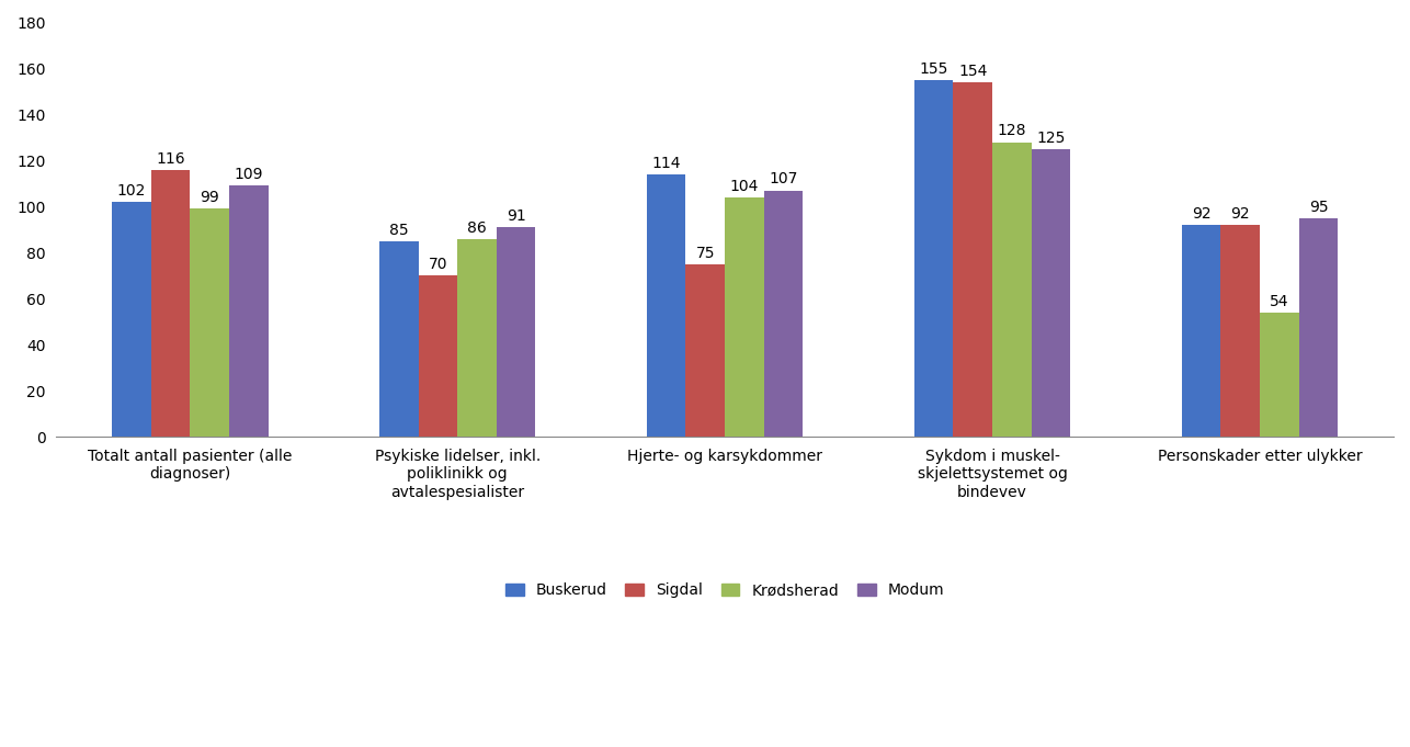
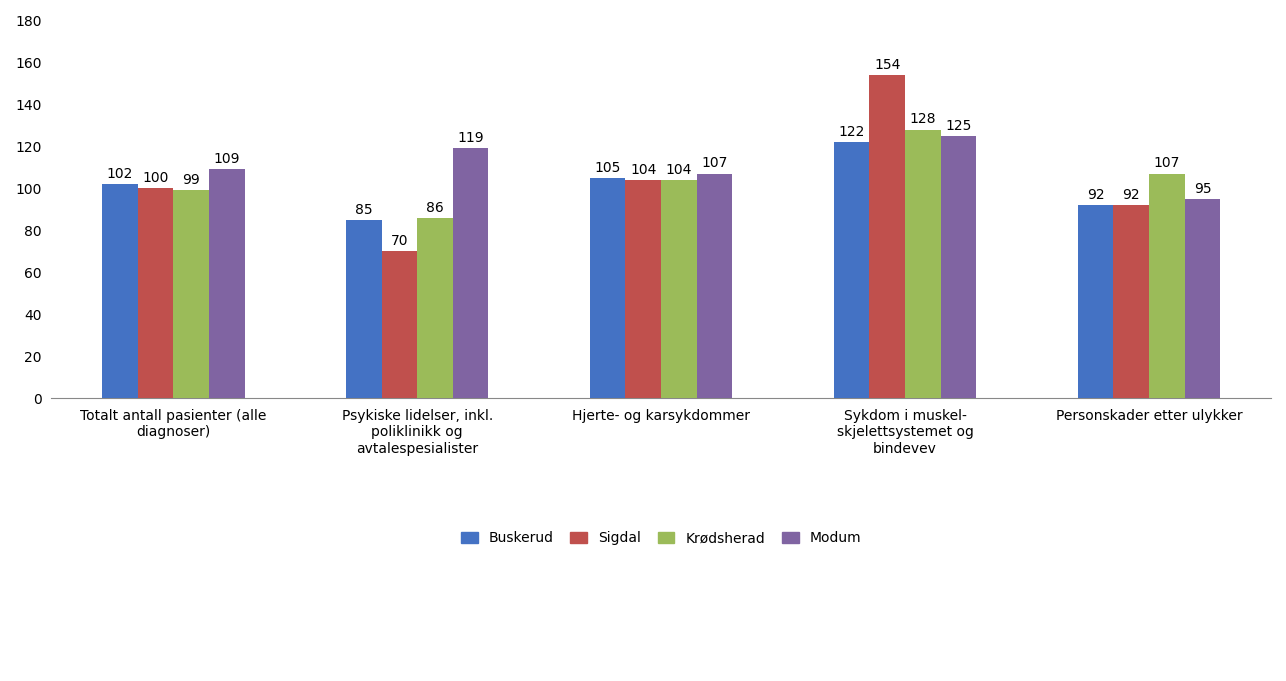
Sigdal/Totalt antall pasienter (alle diagnoser): 116 -> 100
Modum/Psykiske lidelser, inkl. poliklinikk og avtalespesialister: 91 -> 119
Buskerud/Hjerte- og karsykdommer: 114 -> 105
Sigdal/Hjerte- og karsykdommer: 75 -> 104
Buskerud/Sykdom i muskel- skjelettsystemet og bindevev: 155 -> 122
Krødsherad/Personskader etter ulykker: 54 -> 107
